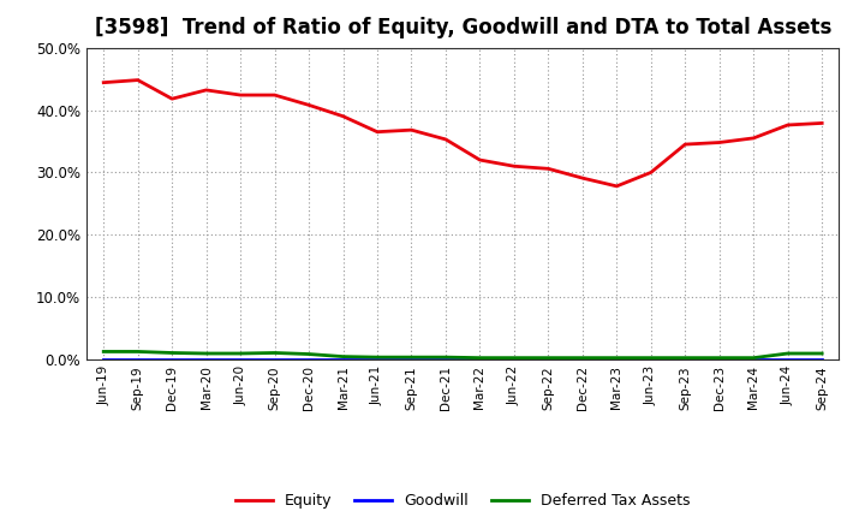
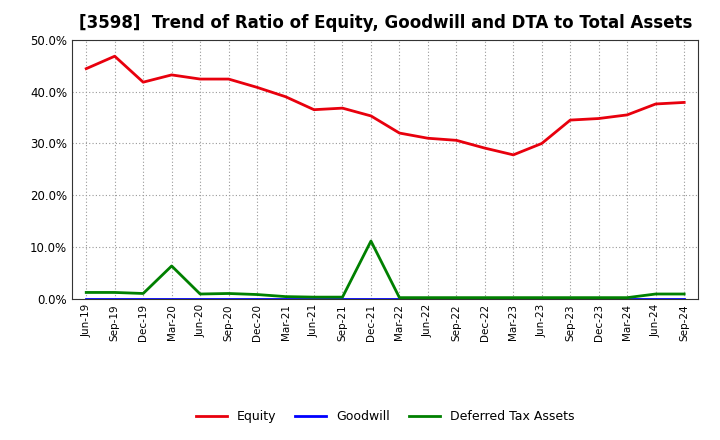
Equity/Sep-19: 44.8% -> 46.8%
Deferred Tax Assets/Mar-20: 1.0% -> 6.4%
Deferred Tax Assets/Dec-21: 0.4% -> 11.2%
